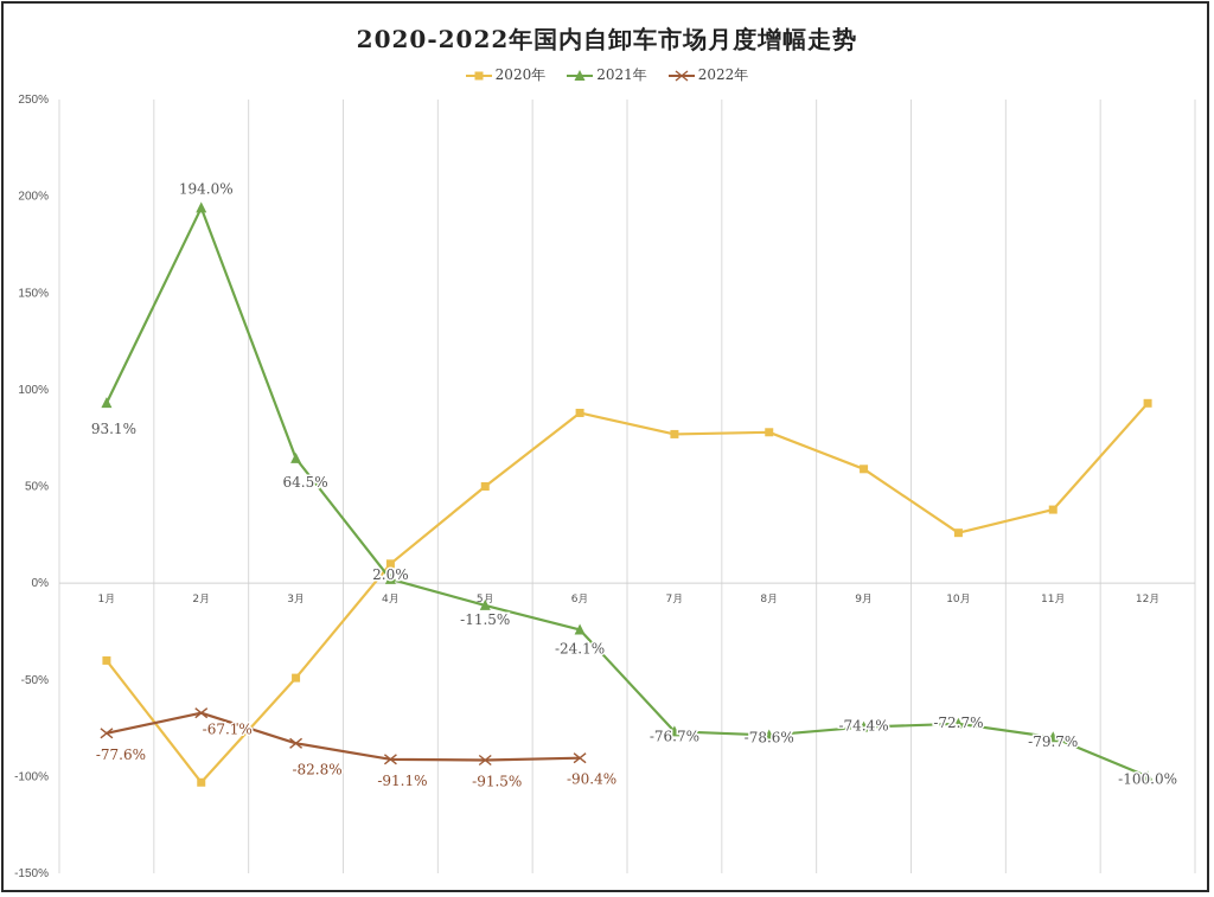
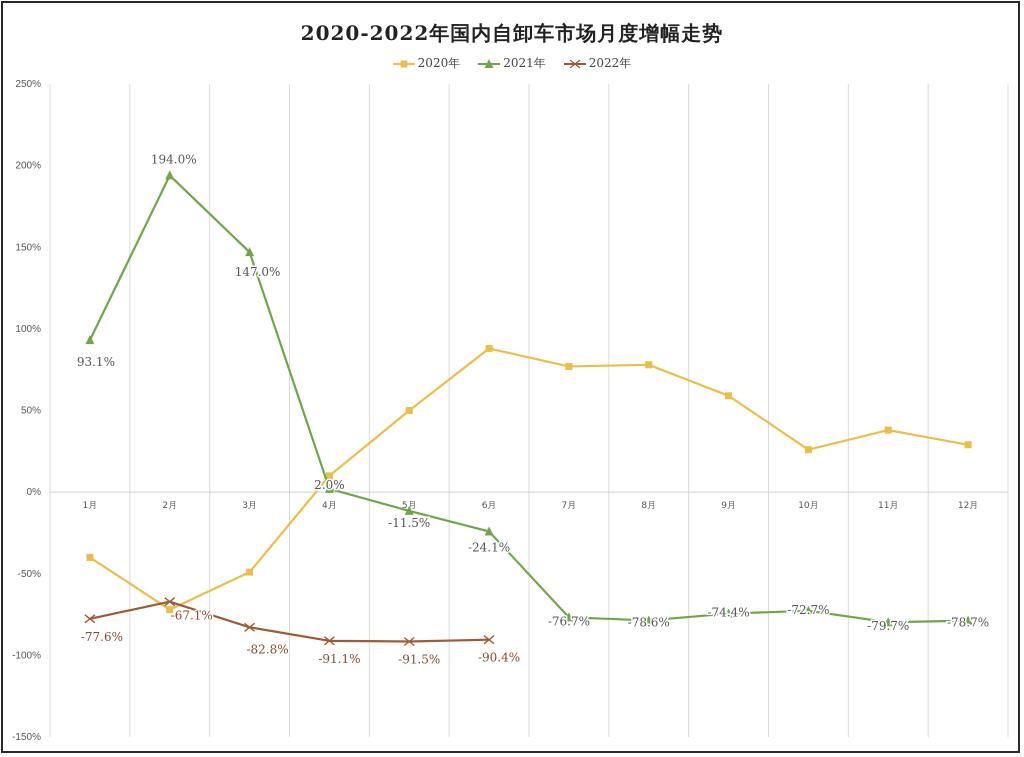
2020年/2月: -103% -> -72%
2021年/3月: 64.5% -> 147.0%
2020年/12月: 93% -> 29%
2021年/12月: -100.0% -> -78.7%
